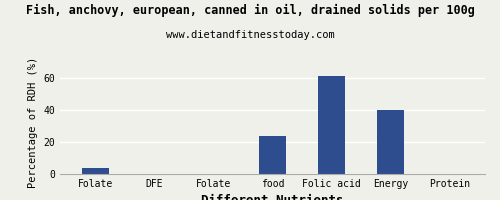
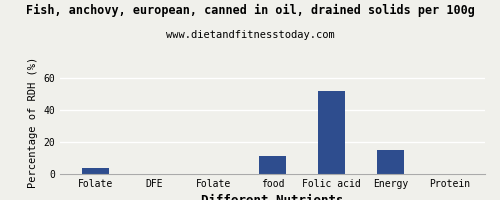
food: 24 -> 11
Folic acid: 61 -> 52
Energy: 40 -> 15
